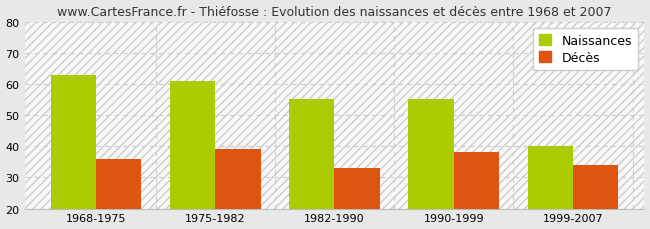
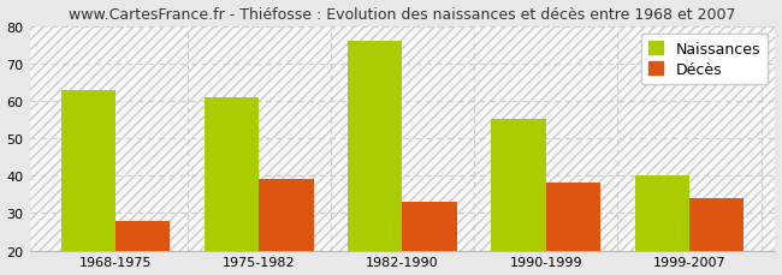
Décès/1968-1975: 36 -> 28
Naissances/1982-1990: 55 -> 76
